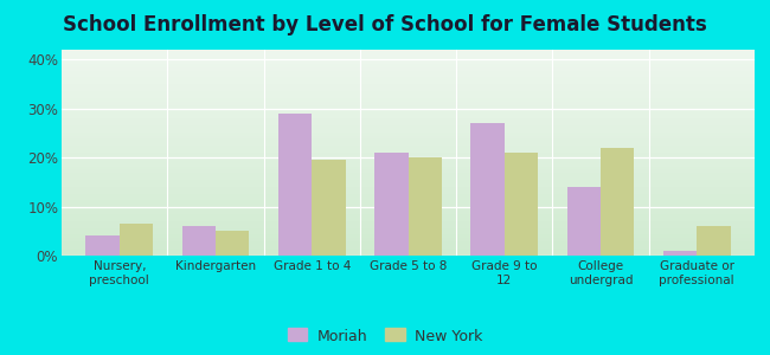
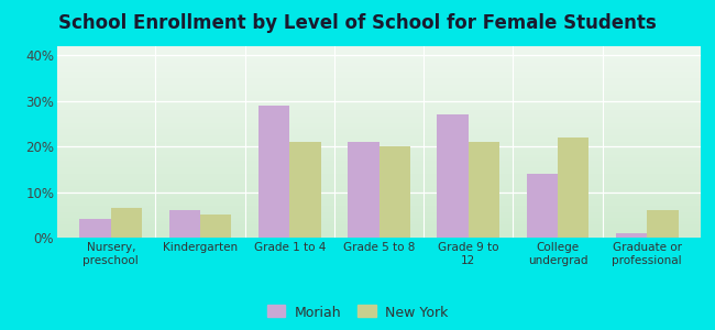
New York/Grade 1 to 4: 19.5% -> 21.0%
